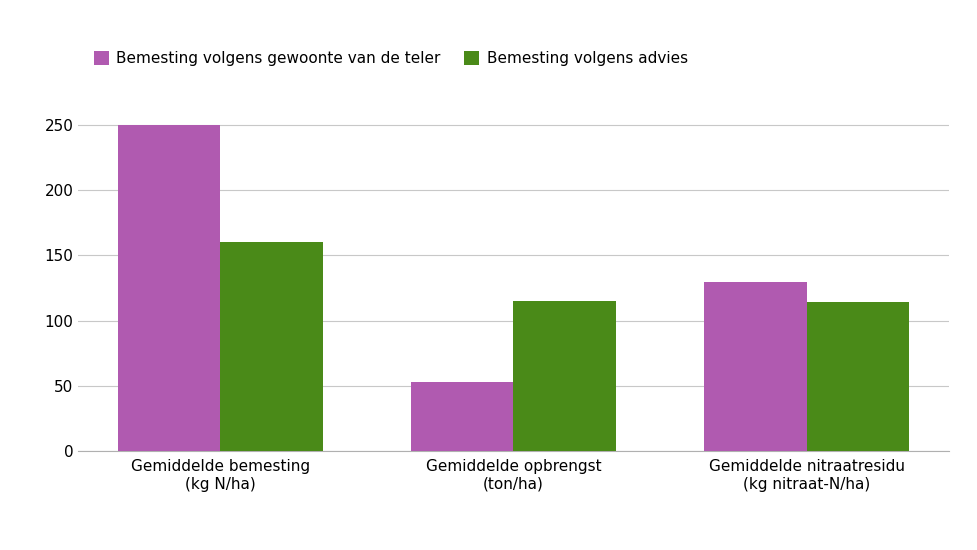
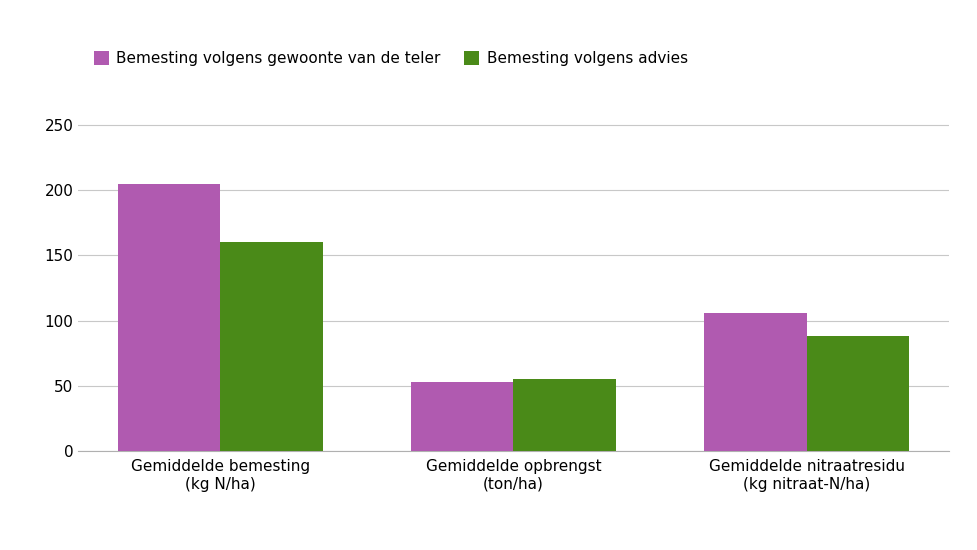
Bemesting volgens gewoonte van de teler/Gemiddelde bemesting (kg N/ha): 250 -> 205
Bemesting volgens advies/Gemiddelde opbrengst (ton/ha): 115 -> 55
Bemesting volgens gewoonte van de teler/Gemiddelde nitraatresidu (kg nitraat-N/ha): 130 -> 106
Bemesting volgens advies/Gemiddelde nitraatresidu (kg nitraat-N/ha): 114 -> 88
